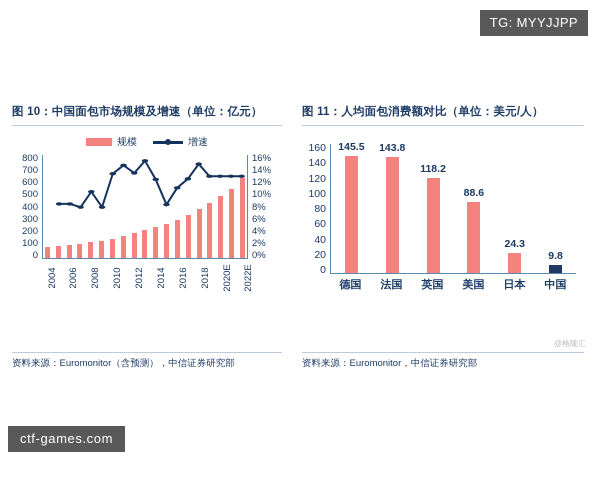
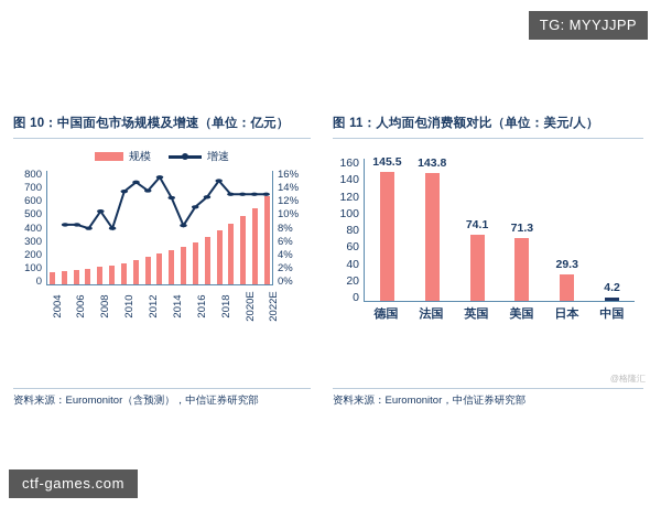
图 11：人均面包消费额对比（单位：美元/人）/英国: 118.2 -> 74.1
图 11：人均面包消费额对比（单位：美元/人）/美国: 88.6 -> 71.3
图 11：人均面包消费额对比（单位：美元/人）/日本: 24.3 -> 29.3
图 11：人均面包消费额对比（单位：美元/人）/中国: 9.8 -> 4.2
